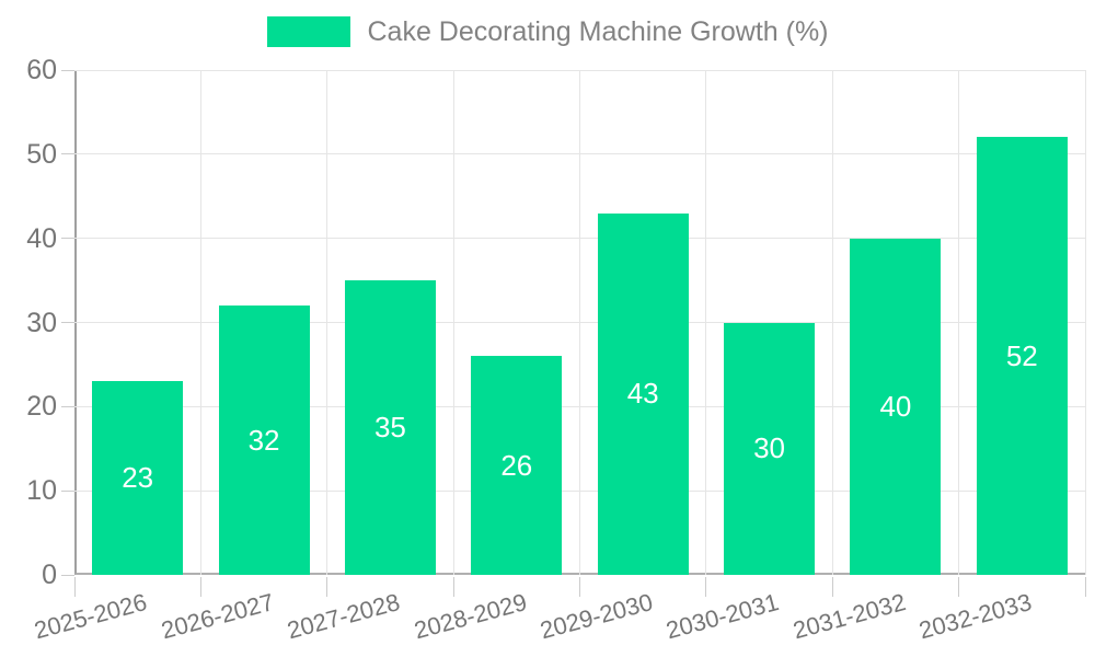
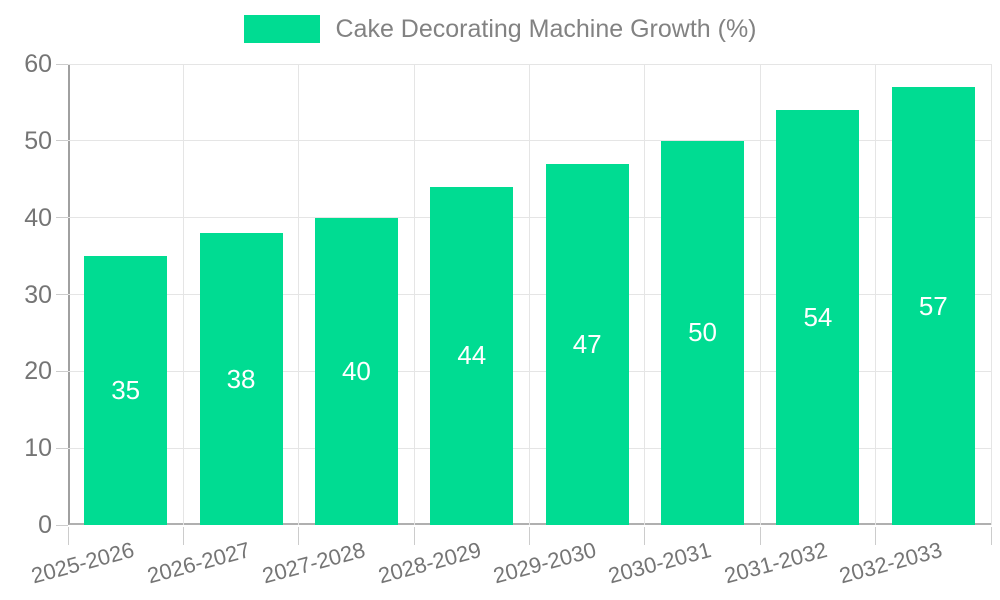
2025-2026: 23 -> 35
2026-2027: 32 -> 38
2027-2028: 35 -> 40
2028-2029: 26 -> 44
2029-2030: 43 -> 47
2030-2031: 30 -> 50
2031-2032: 40 -> 54
2032-2033: 52 -> 57
